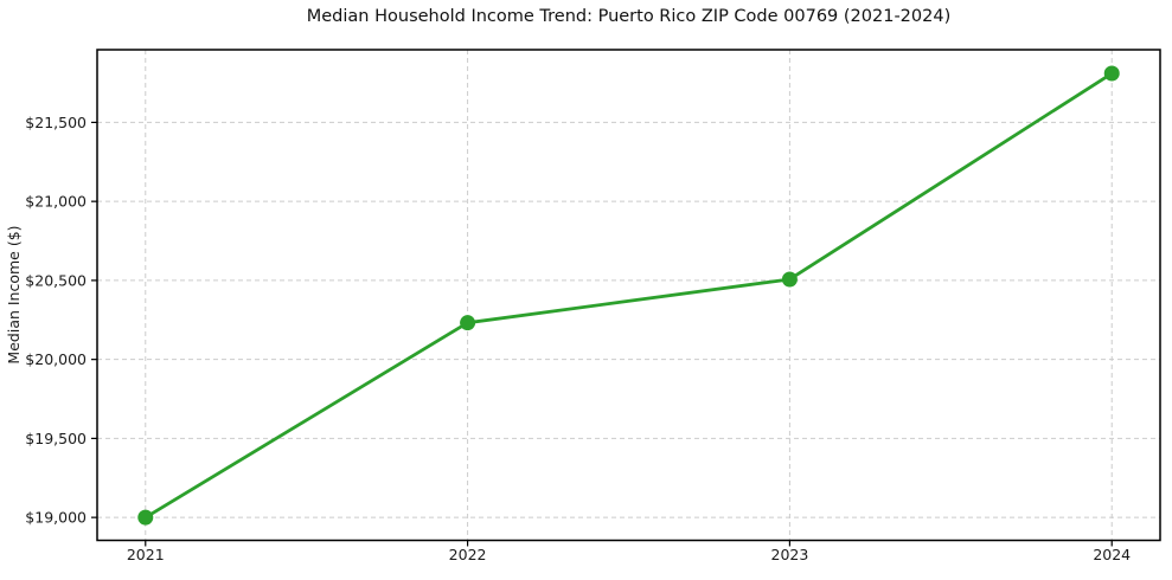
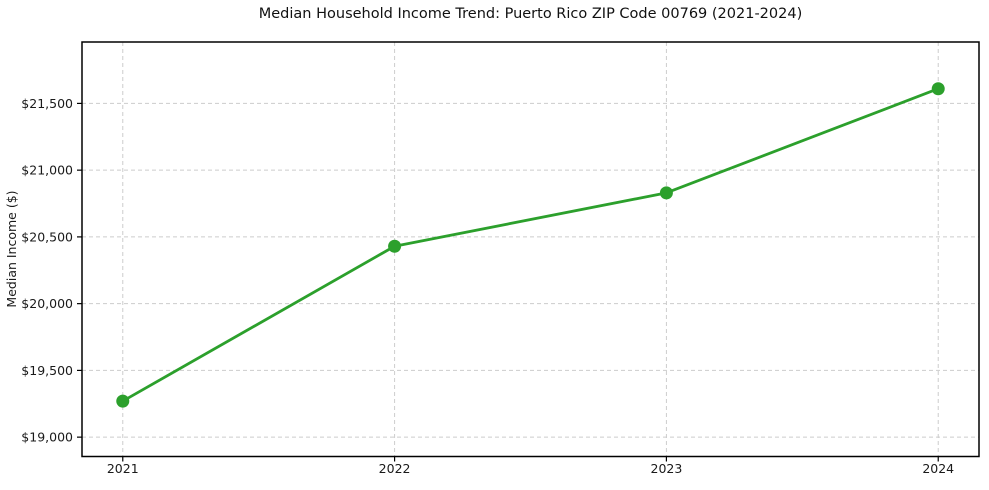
2021: $19000 -> $19270
2022: $20230 -> $20430
2023: $20510 -> $20830
2024: $21810 -> $21610
